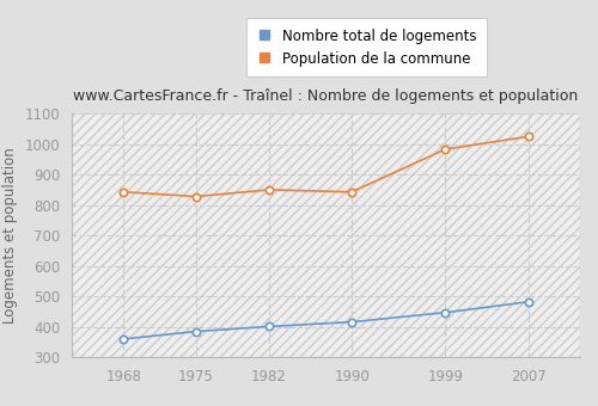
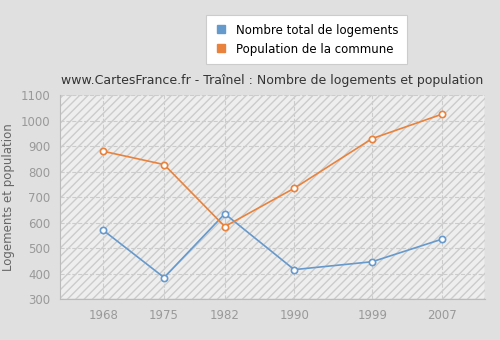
Nombre total de logements/1968: 360 -> 570
Population de la commune/1968: 843 -> 880
Nombre total de logements/1982: 401 -> 635
Population de la commune/1982: 850 -> 585
Population de la commune/1990: 843 -> 735
Population de la commune/1999: 983 -> 930
Nombre total de logements/2007: 482 -> 535
